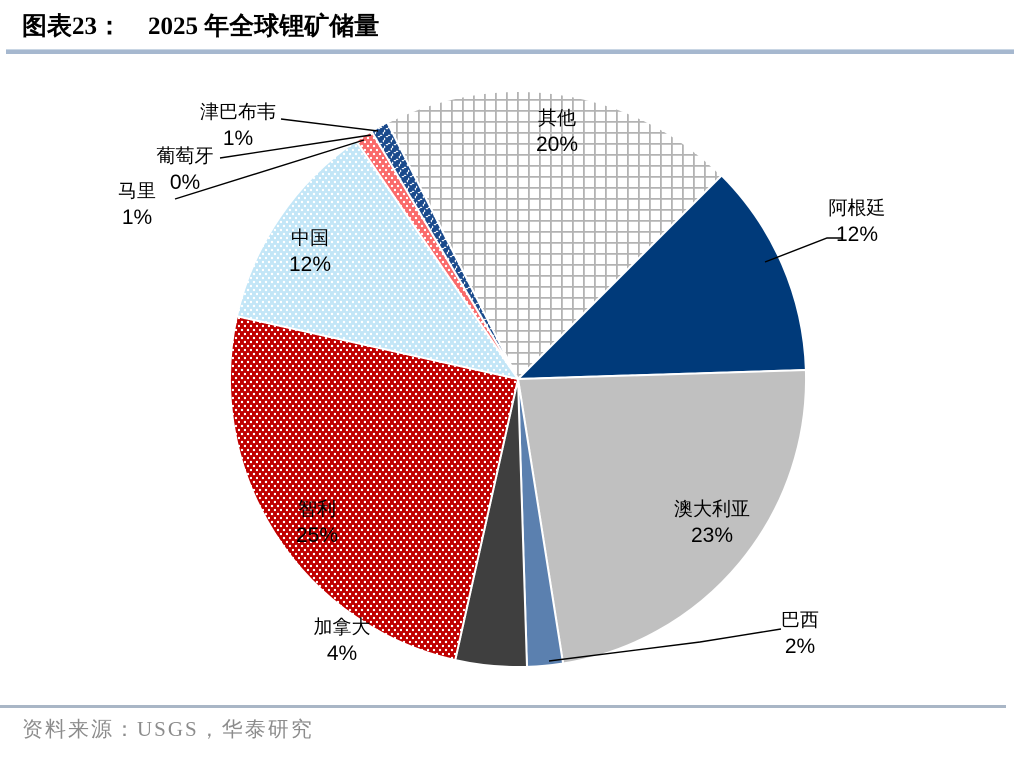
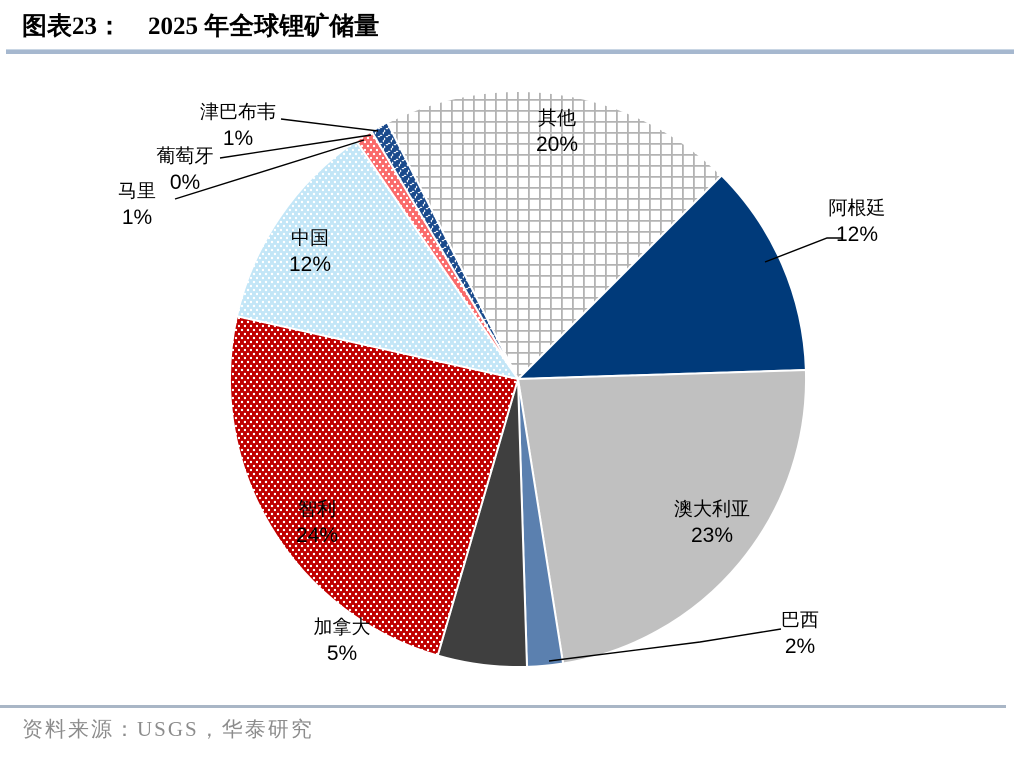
加拿大: 4% -> 5%
智利: 25% -> 24%
